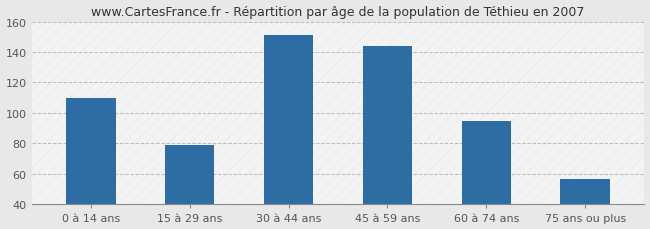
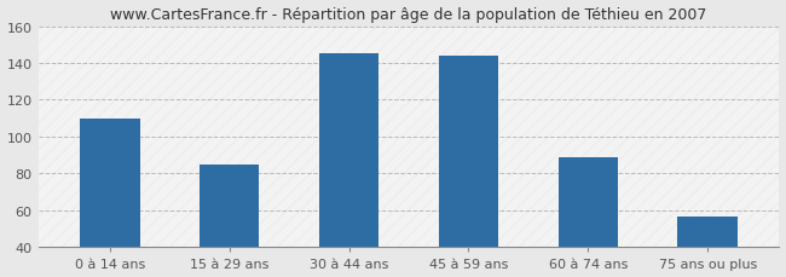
15 à 29 ans: 79 -> 85
30 à 44 ans: 151 -> 145
60 à 74 ans: 95 -> 89
